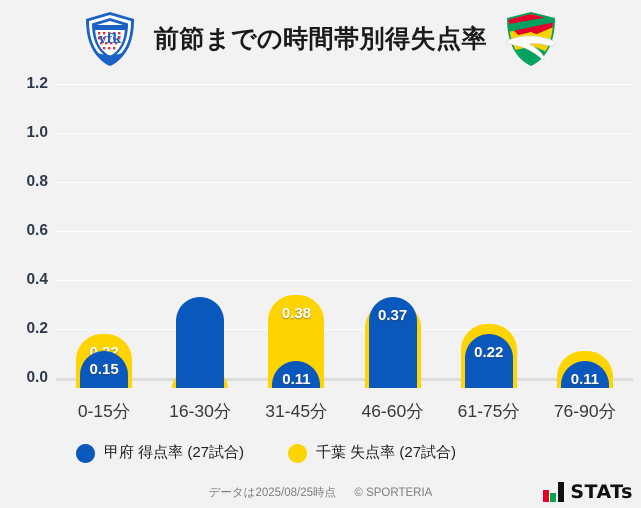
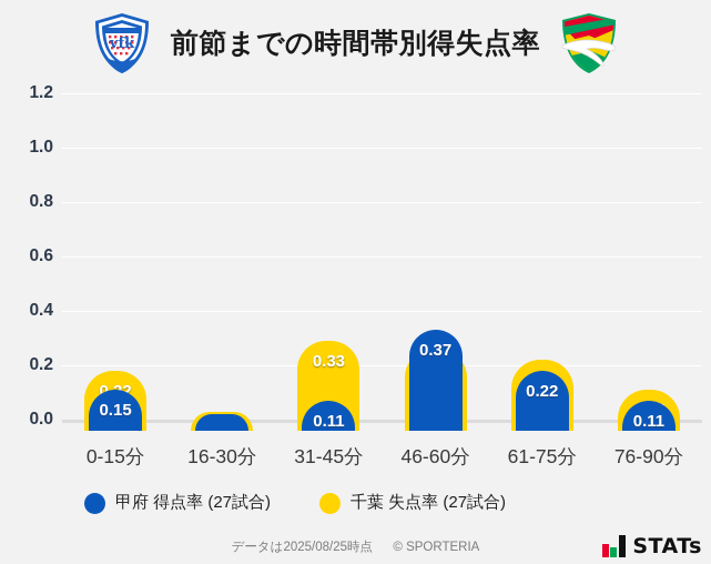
甲府 得点率 (27試合)/16-30分: 0.37 -> 0.06
千葉 失点率 (27試合)/31-45分: 0.38 -> 0.33
千葉 失点率 (27試合)/46-60分: 0.35 -> 0.30
